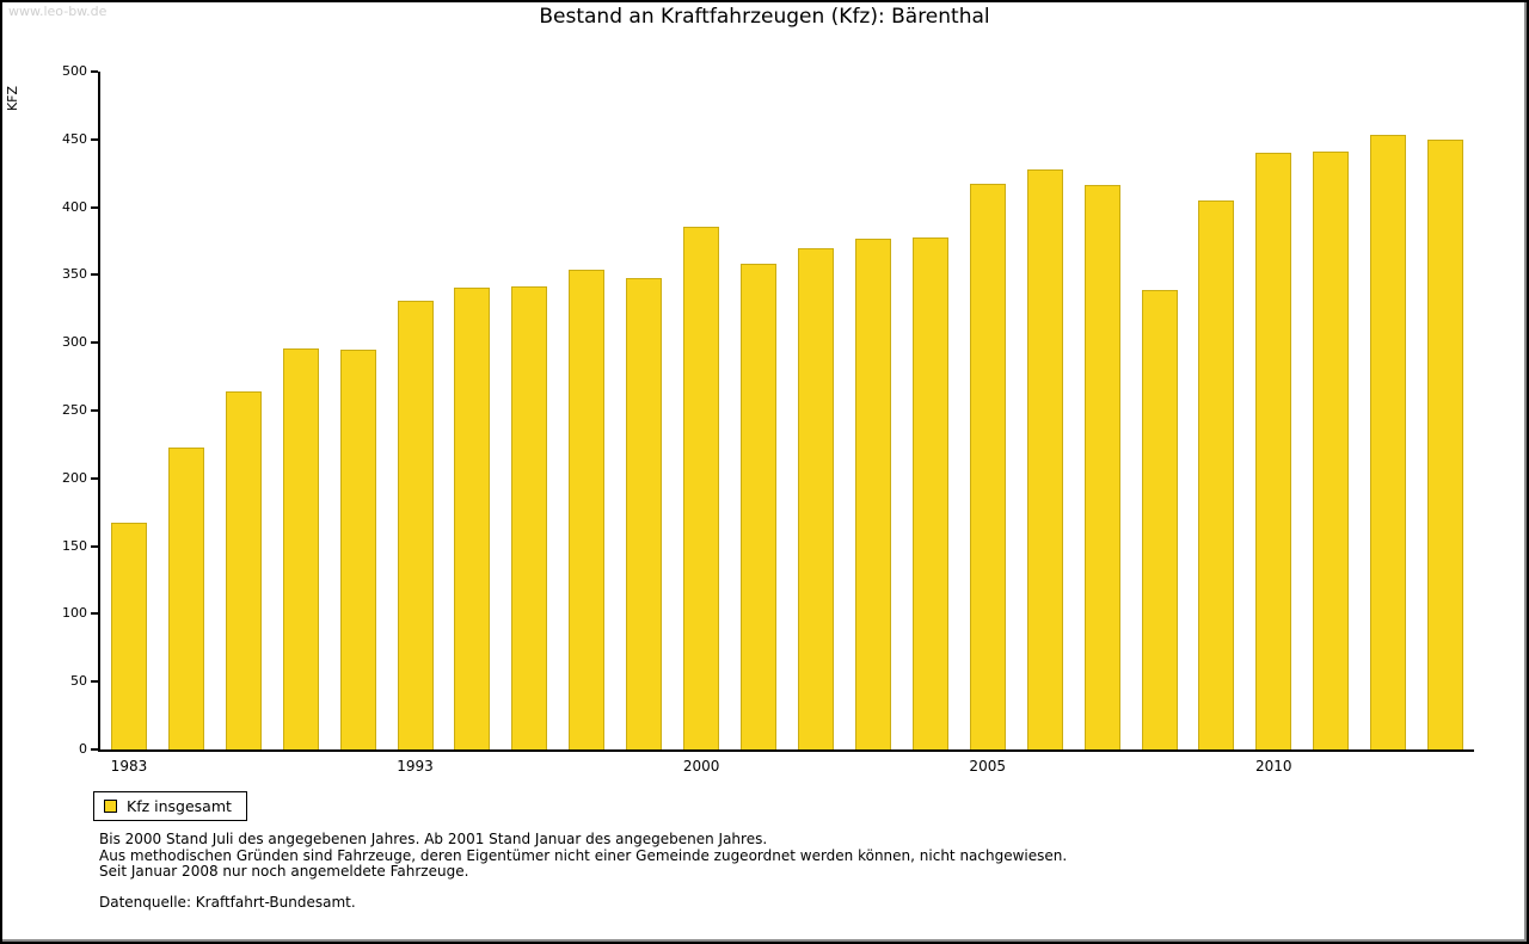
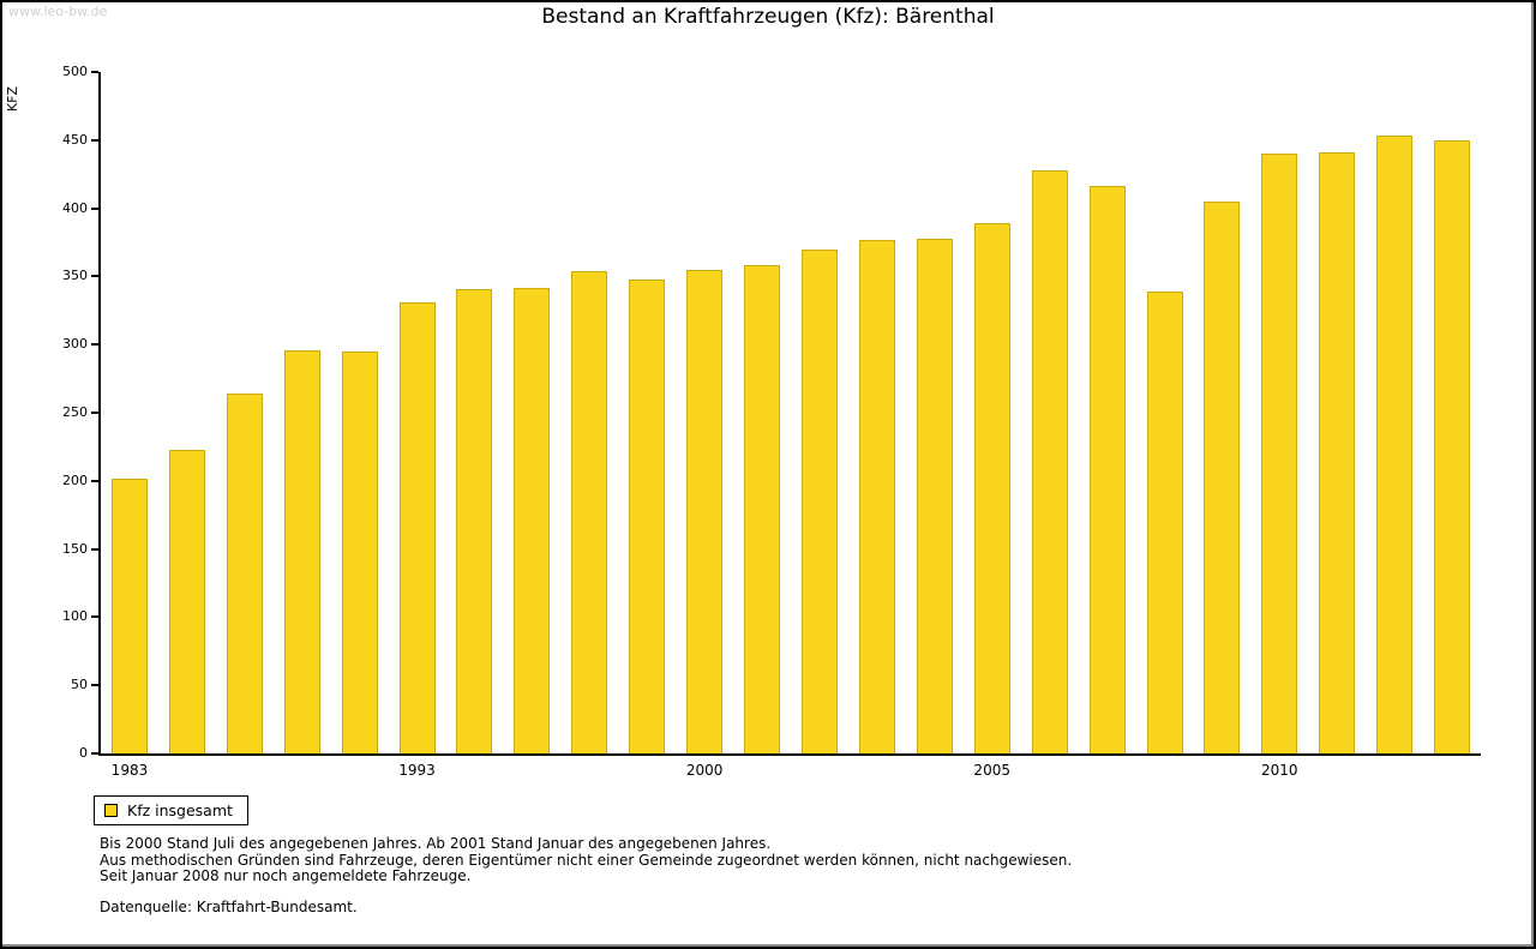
1983: 167 -> 202
2000: 386 -> 355
2005: 417 -> 389
